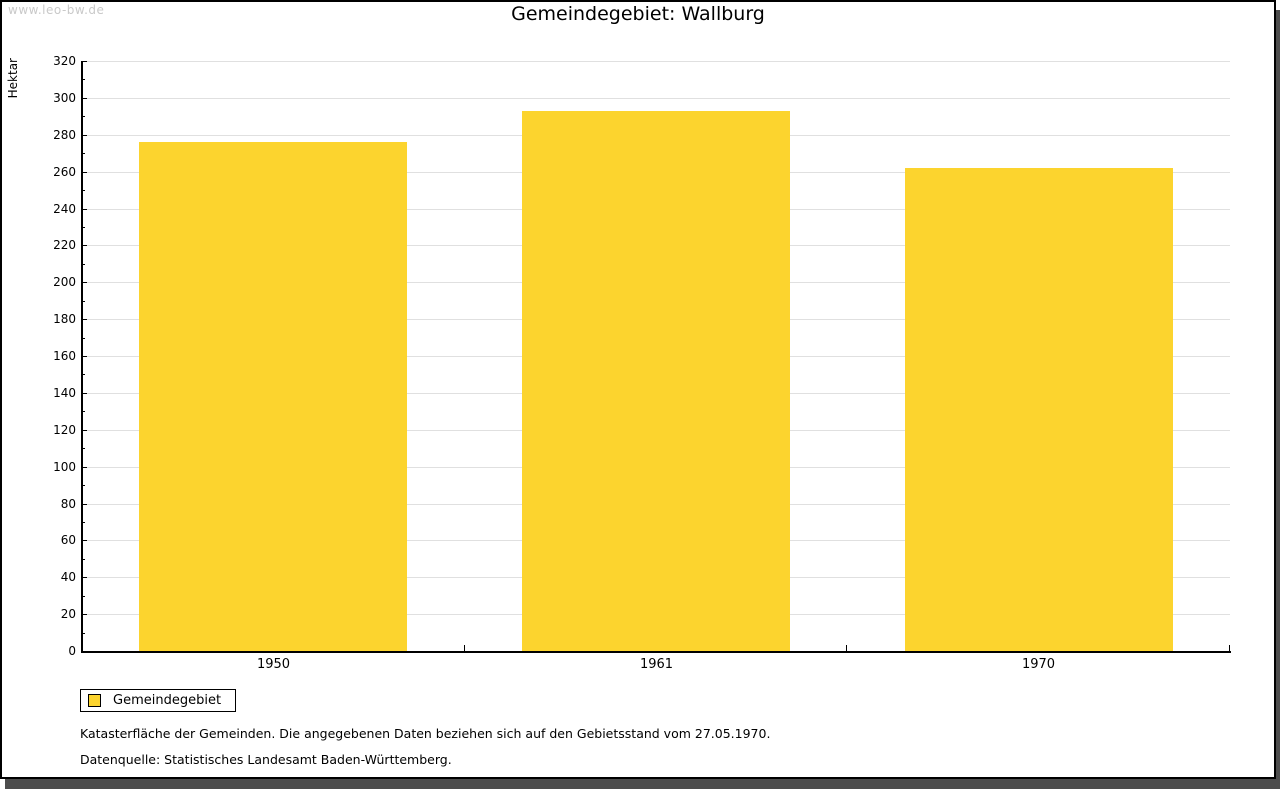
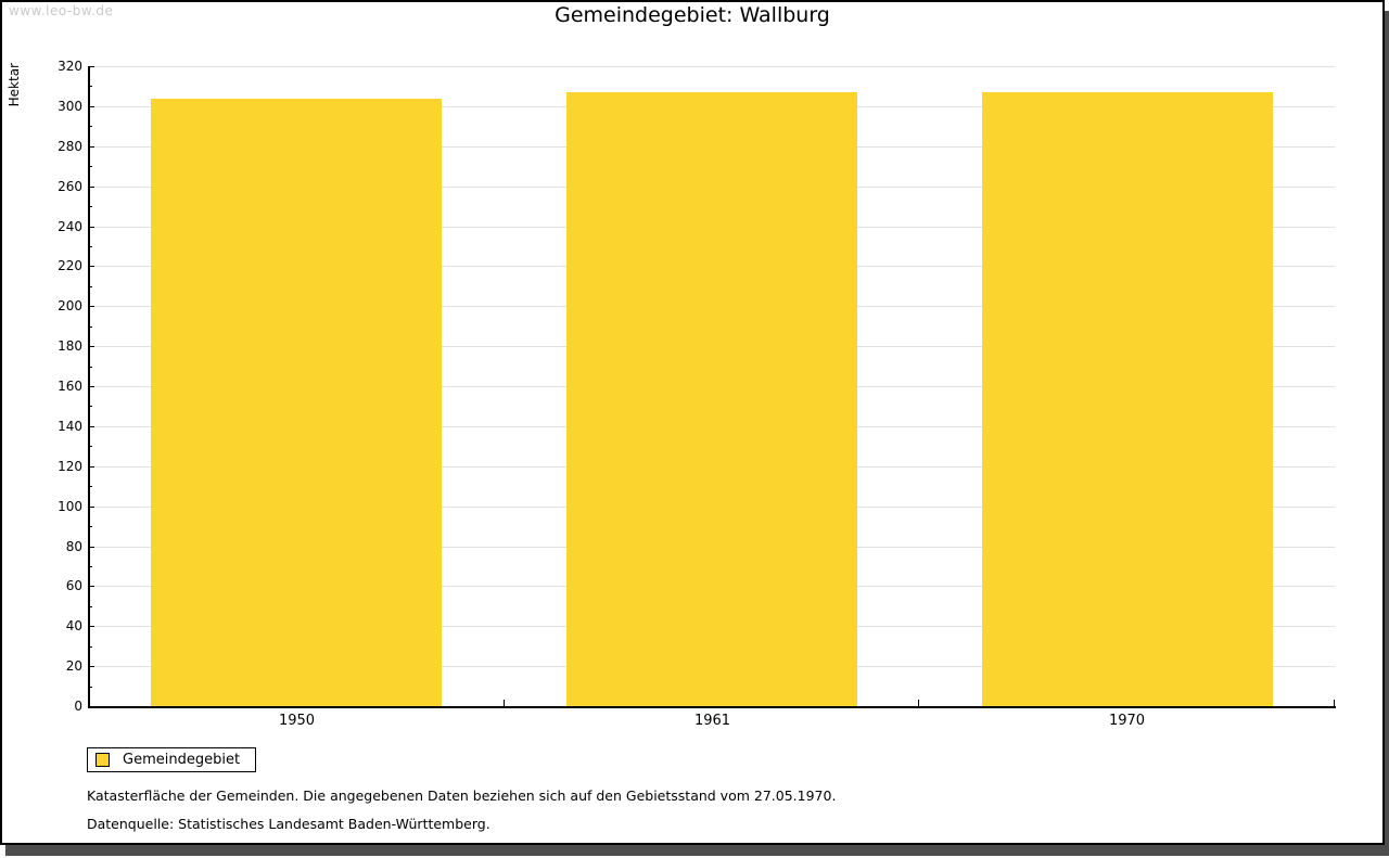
1950: 276 -> 304
1961: 293 -> 307
1970: 262 -> 307
